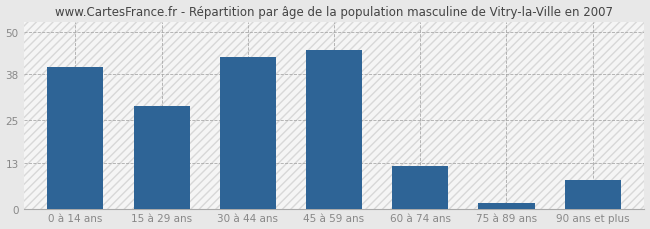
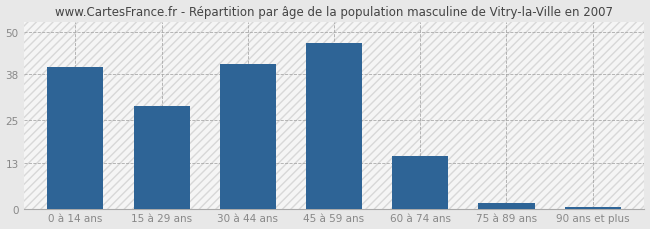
30 à 44 ans: 43.0 -> 41.0
45 à 59 ans: 45.0 -> 47.0
60 à 74 ans: 12.0 -> 15.0
90 ans et plus: 8.0 -> 0.5
